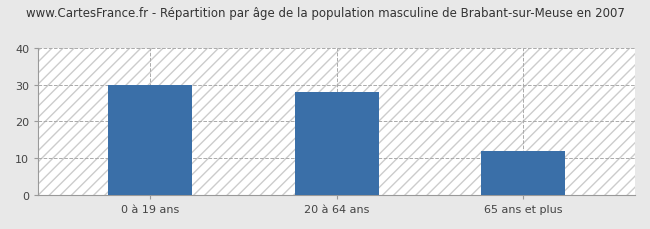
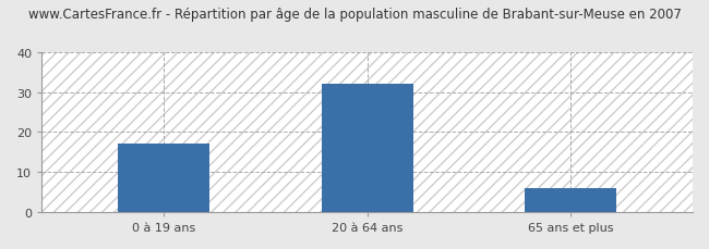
0 à 19 ans: 30 -> 17
20 à 64 ans: 28 -> 32
65 ans et plus: 12 -> 6
